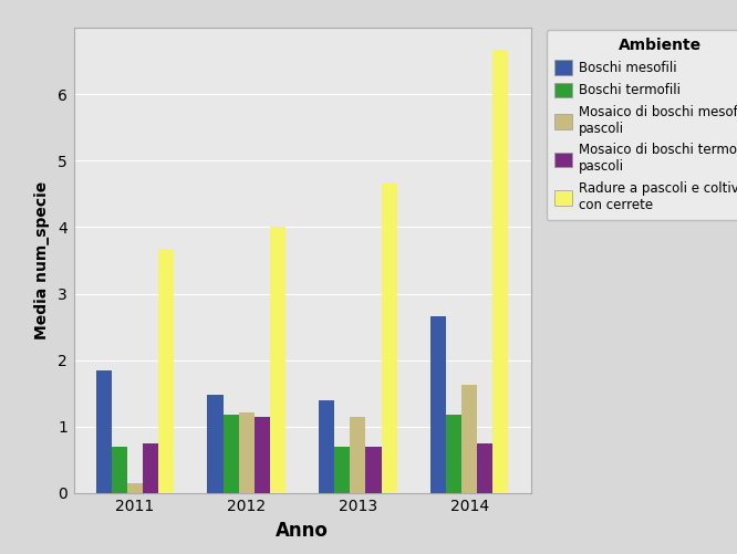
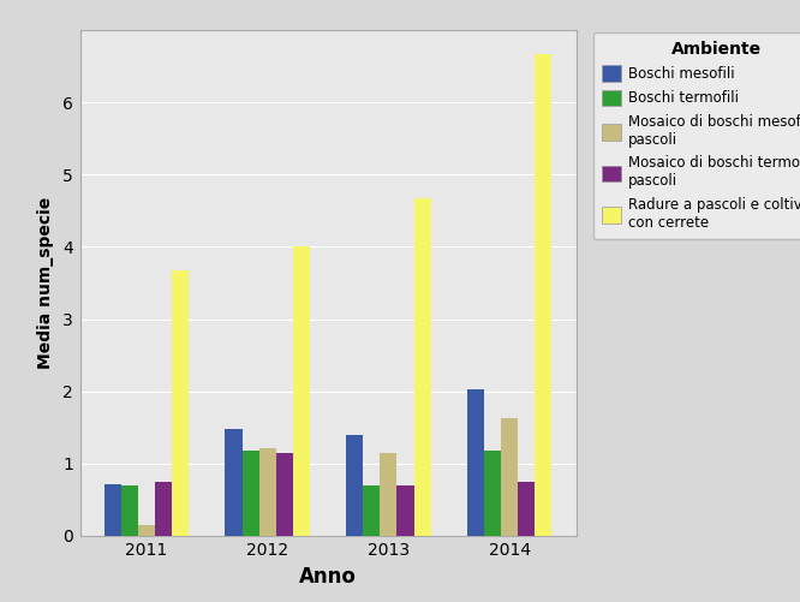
Boschi mesofili/2011: 1.84 -> 0.71
Boschi mesofili/2014: 2.66 -> 2.02
